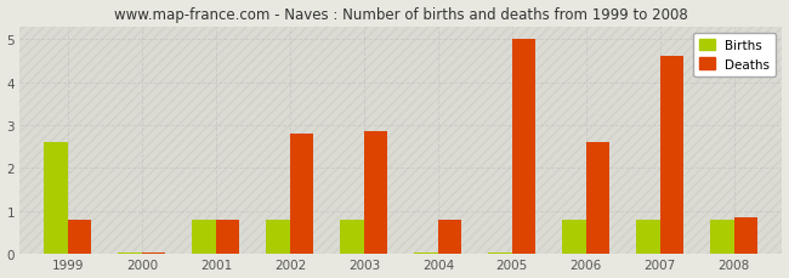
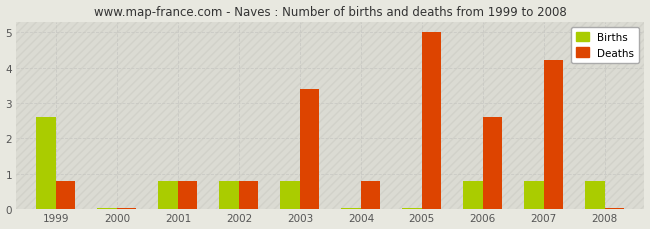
Deaths/2002: 2.80 -> 0.80
Deaths/2003: 2.85 -> 3.40
Deaths/2007: 4.60 -> 4.20
Deaths/2008: 0.85 -> 0.03
